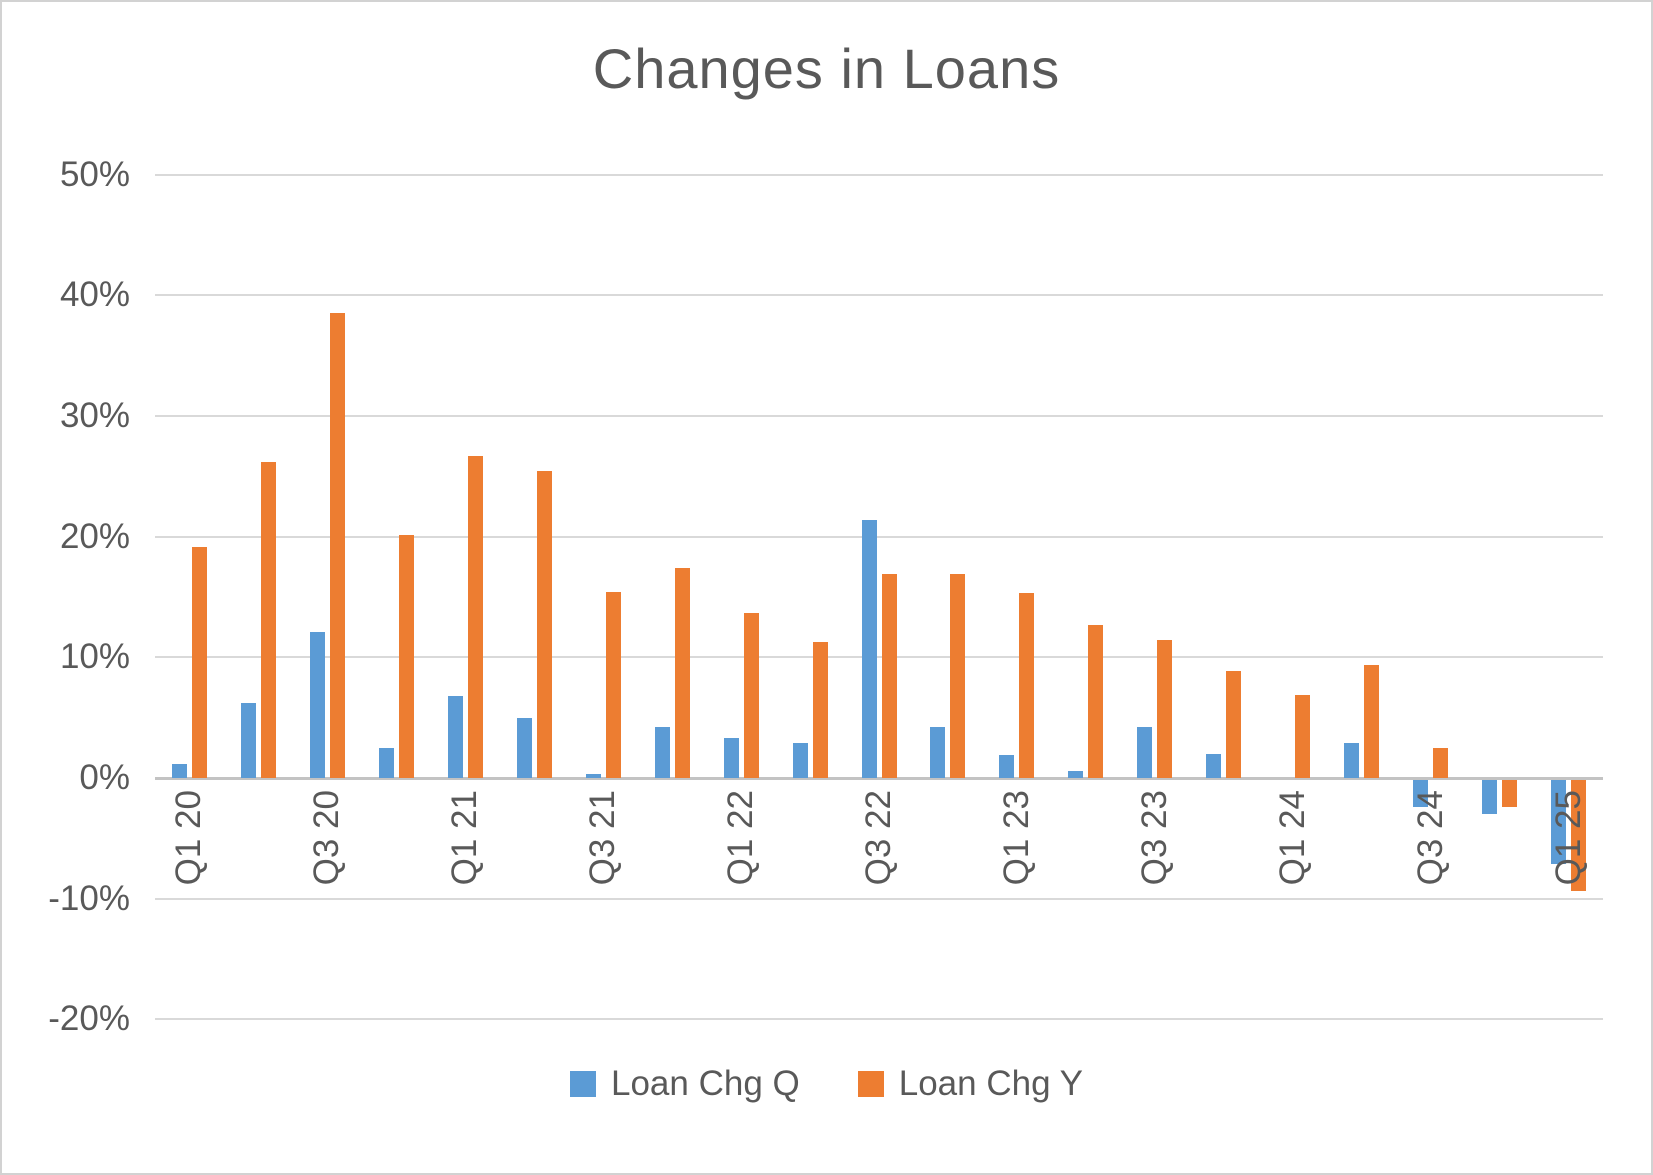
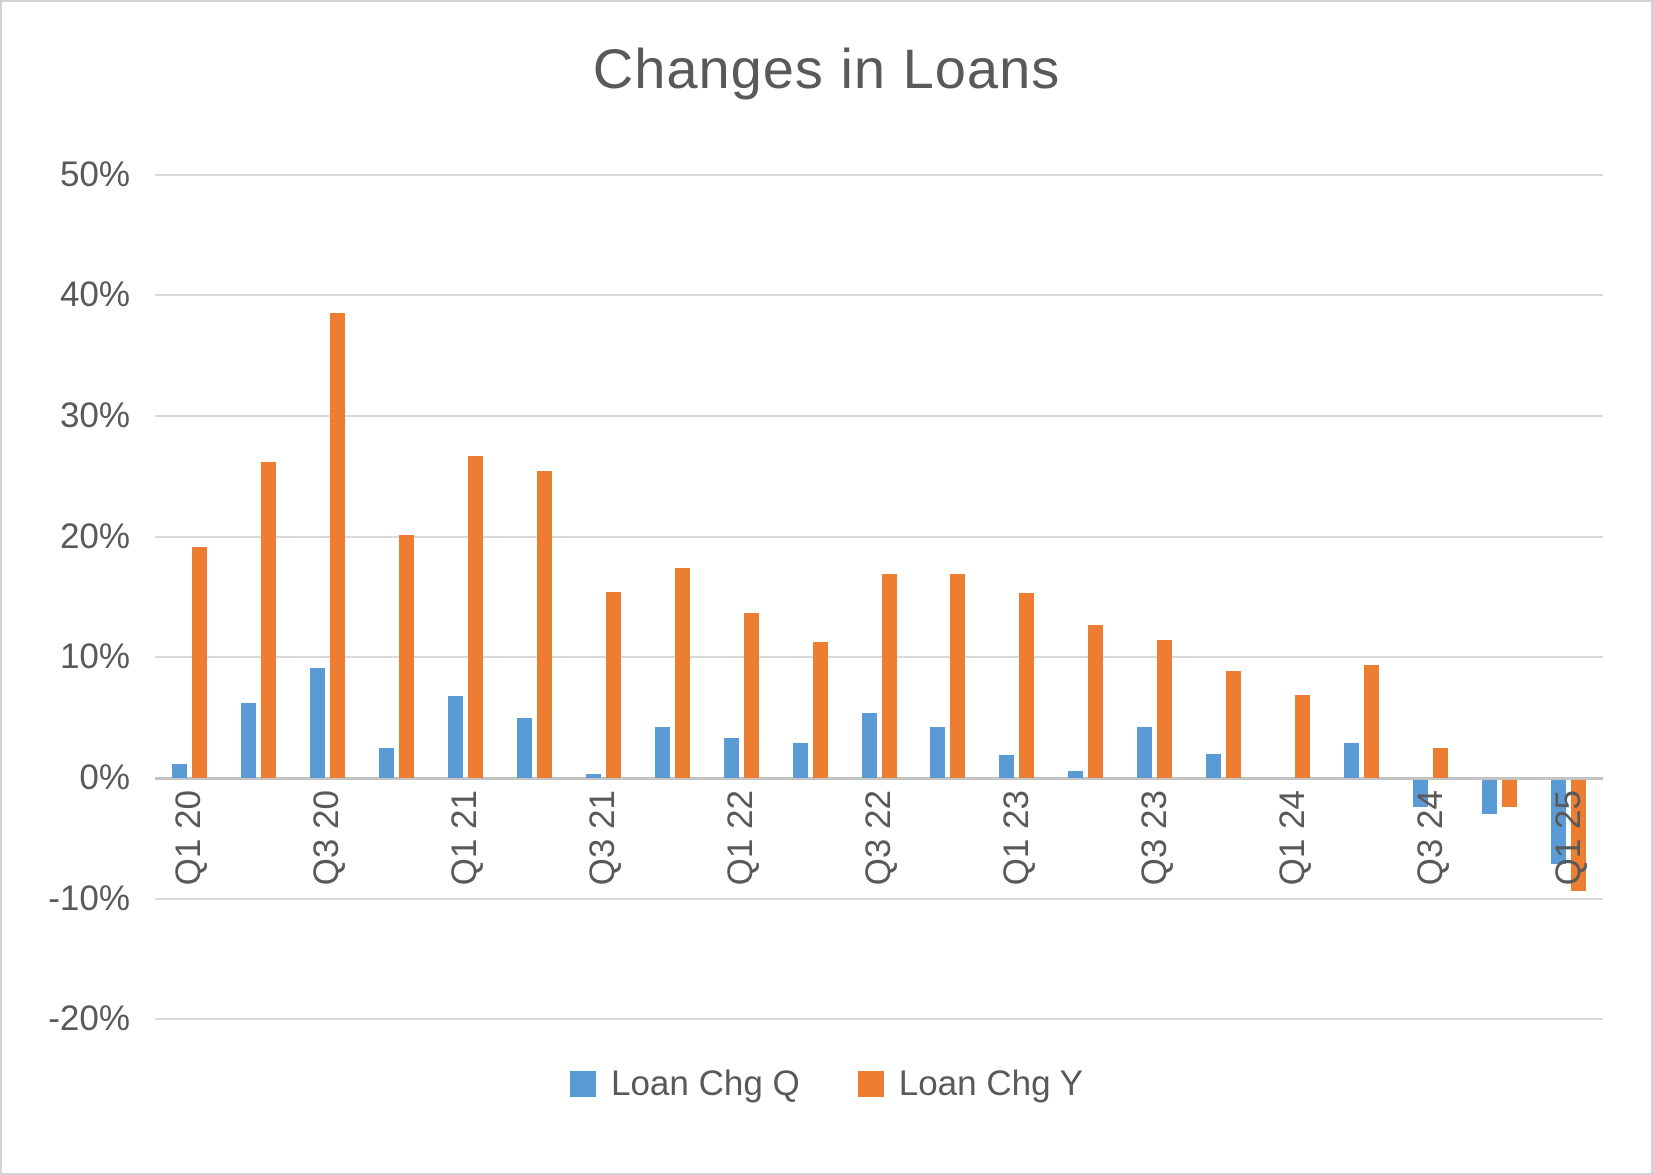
Loan Chg Q/Q3 20: 12.1% -> 9.1%
Loan Chg Q/Q3 22: 21.4% -> 5.4%
